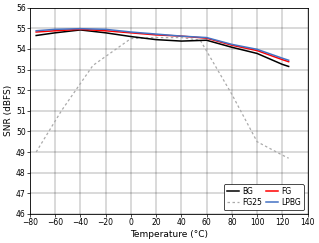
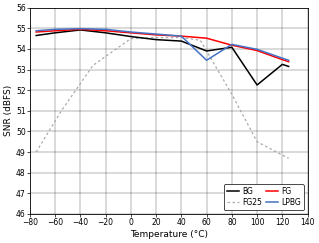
BG/60: 54.42 -> 53.90
LPBG/60: 54.55 -> 53.45
BG/100: 53.78 -> 52.25
